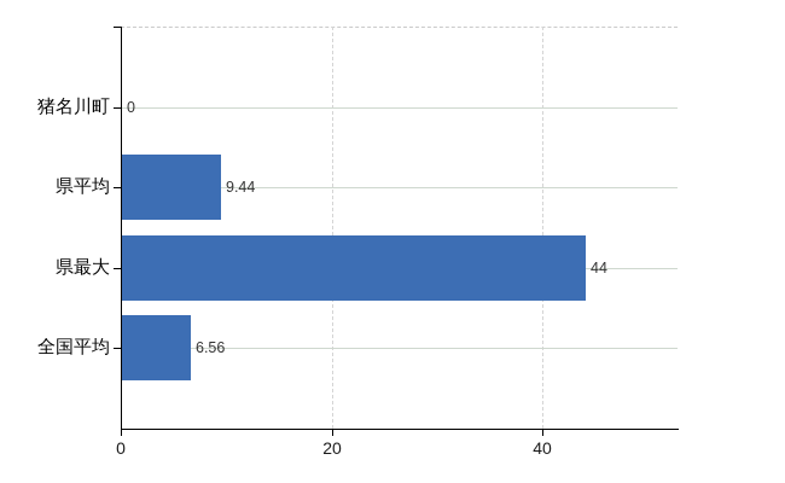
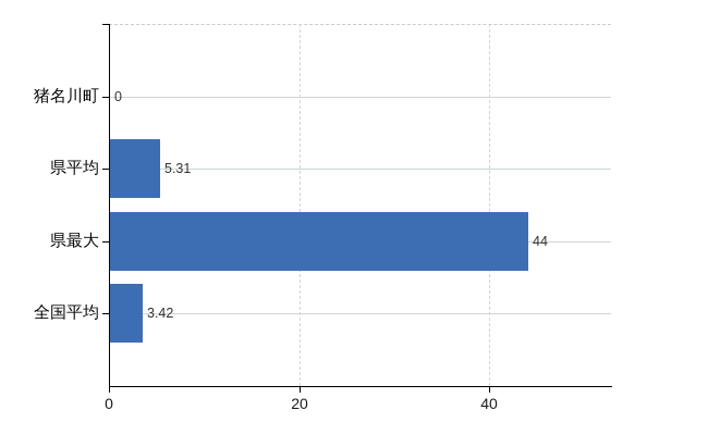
県平均: 9.44 -> 5.31
全国平均: 6.56 -> 3.42
